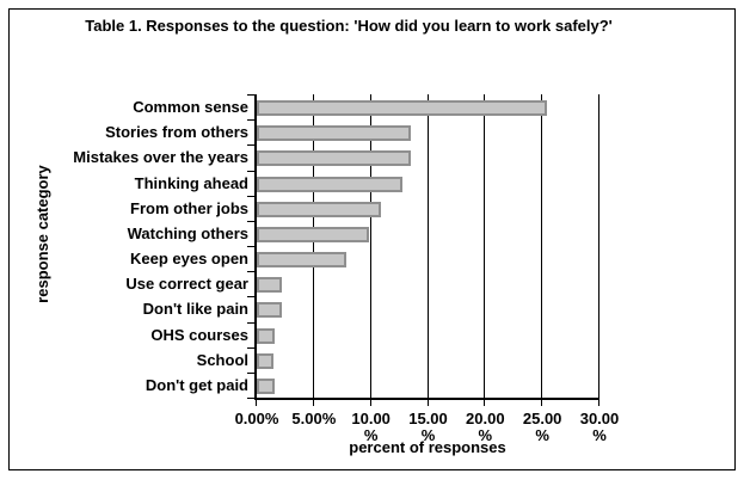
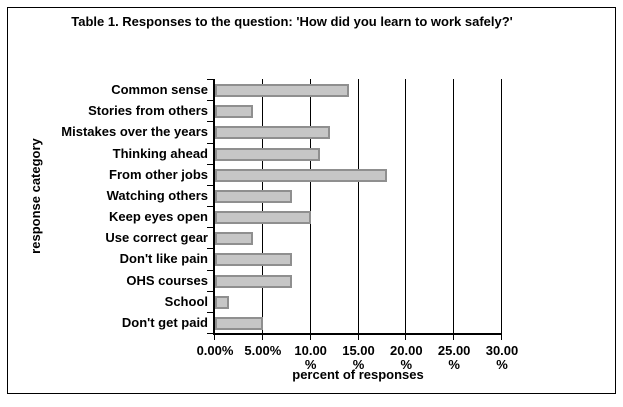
Common sense: 25% -> 14%
Stories from others: 14% -> 4%
Mistakes over the years: 14% -> 12%
Thinking ahead: 13% -> 11%
From other jobs: 11% -> 18%
Watching others: 10% -> 8%
Keep eyes open: 8% -> 10%
Use correct gear: 2% -> 4%
Don't like pain: 2% -> 8%
OHS courses: 2% -> 8%
Don't get paid: 2% -> 5%
